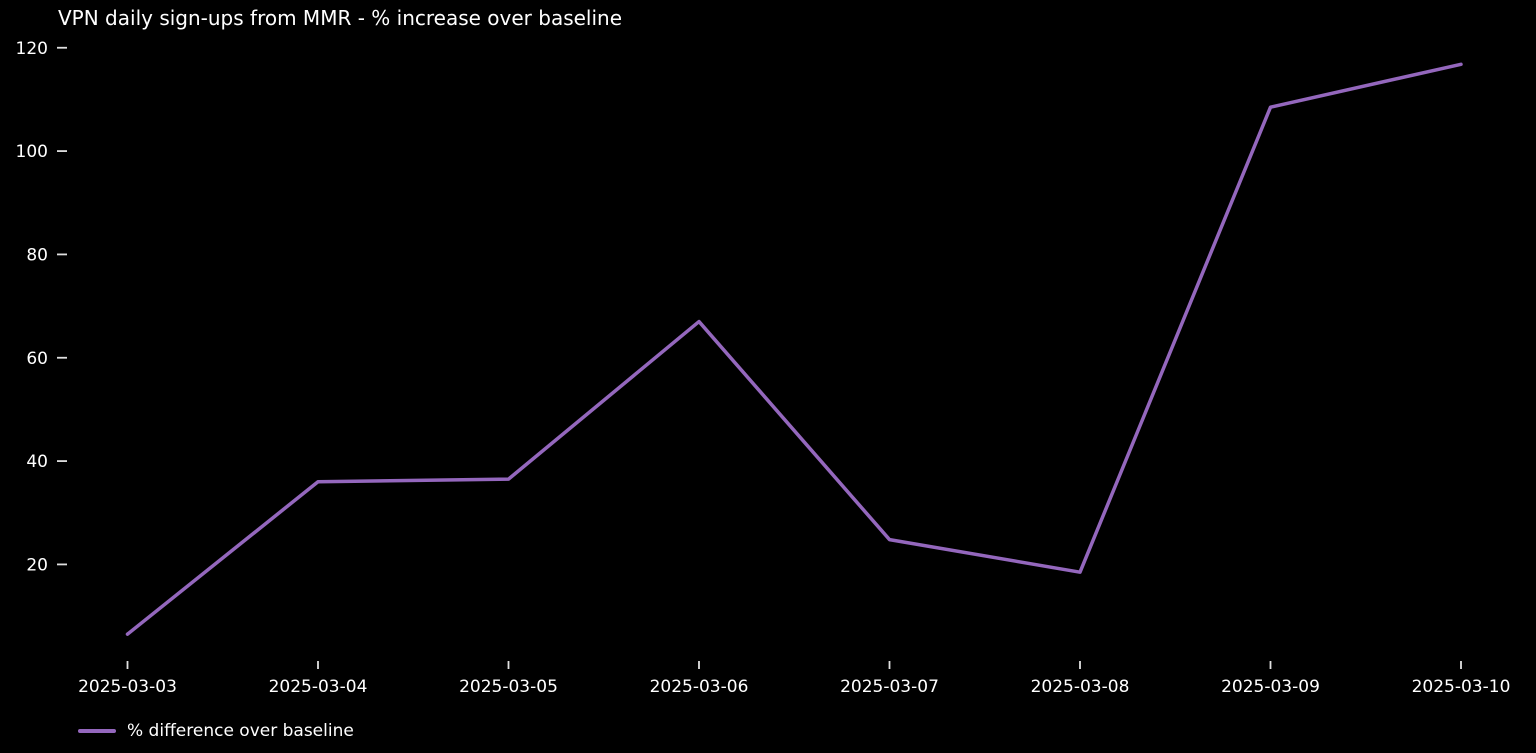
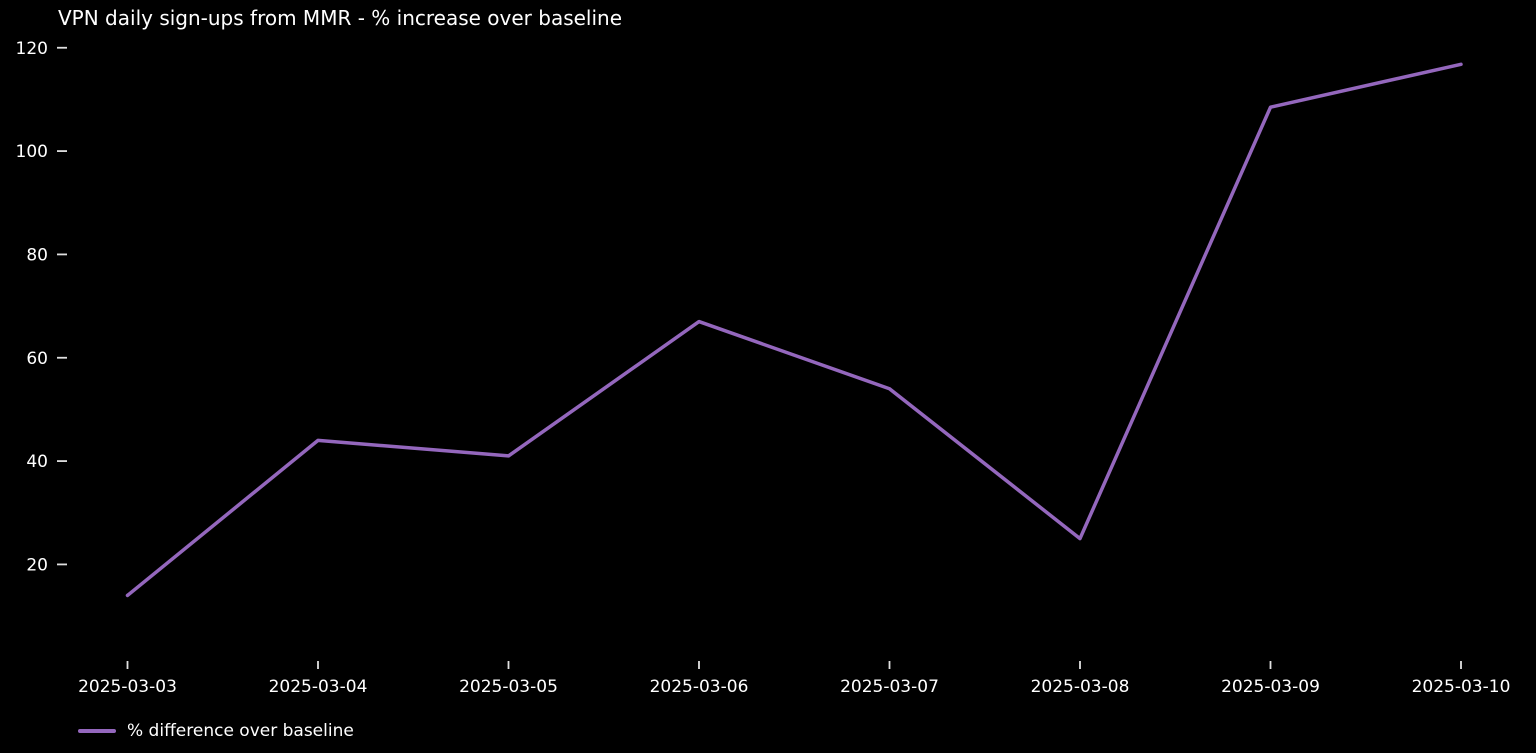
2025-03-03: 6 -> 14
2025-03-04: 36 -> 44
2025-03-05: 36 -> 41
2025-03-07: 25 -> 54
2025-03-08: 18 -> 25
